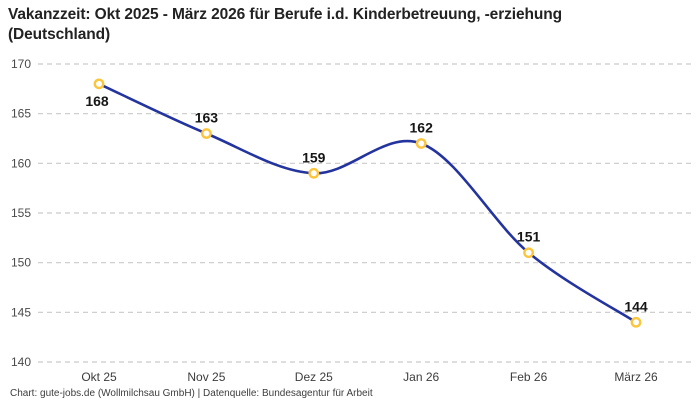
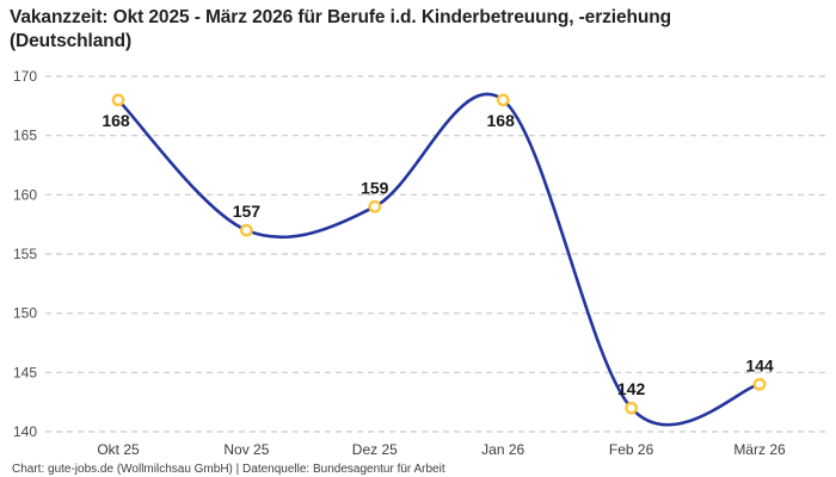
Nov 25: 163 -> 157
Jan 26: 162 -> 168
Feb 26: 151 -> 142
